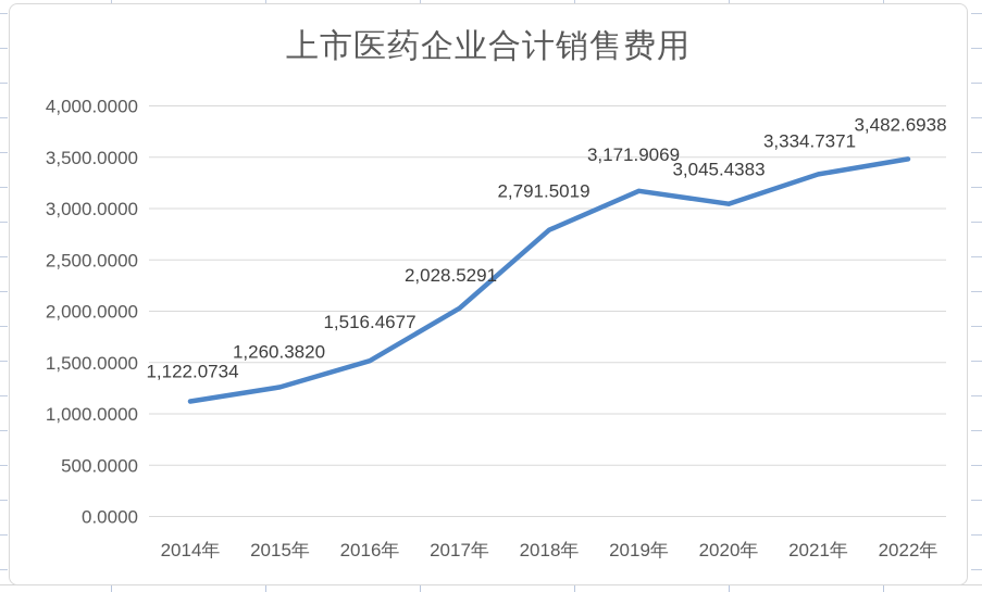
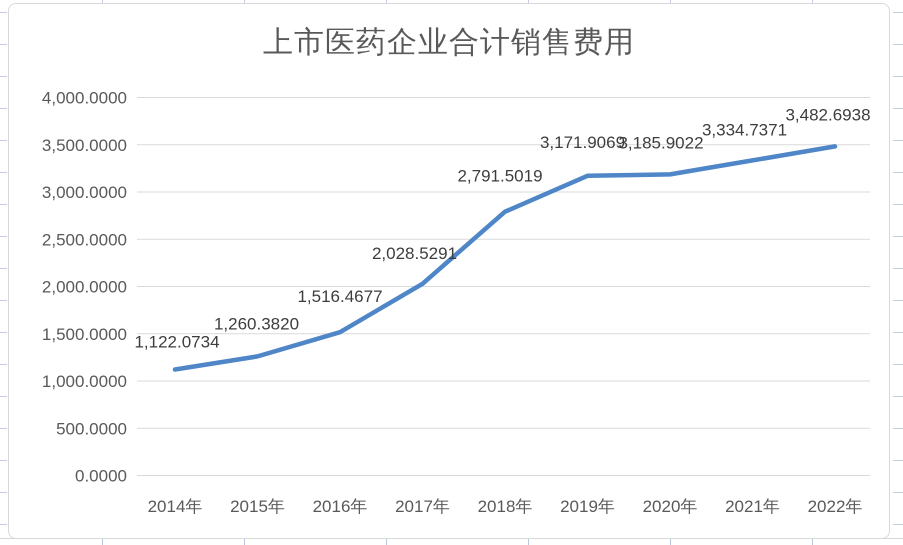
2020年: 3,045.4383 -> 3,185.9022
